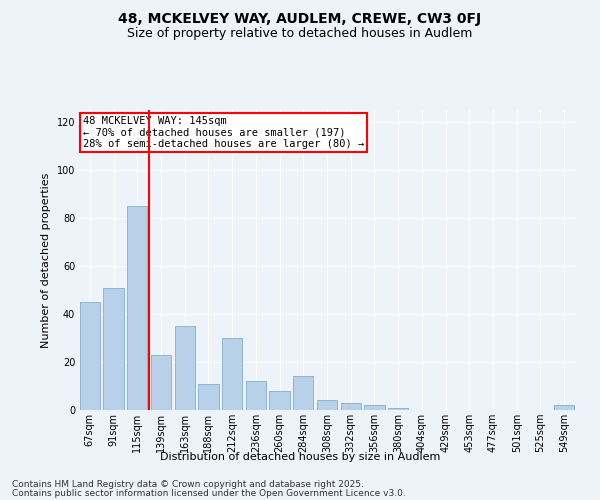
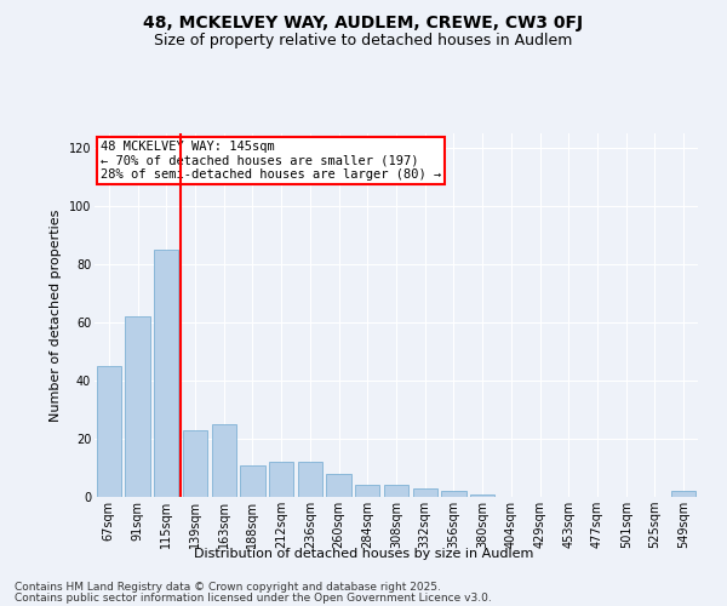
91sqm: 51 -> 62
163sqm: 35 -> 25
212sqm: 30 -> 12
284sqm: 14 -> 4
